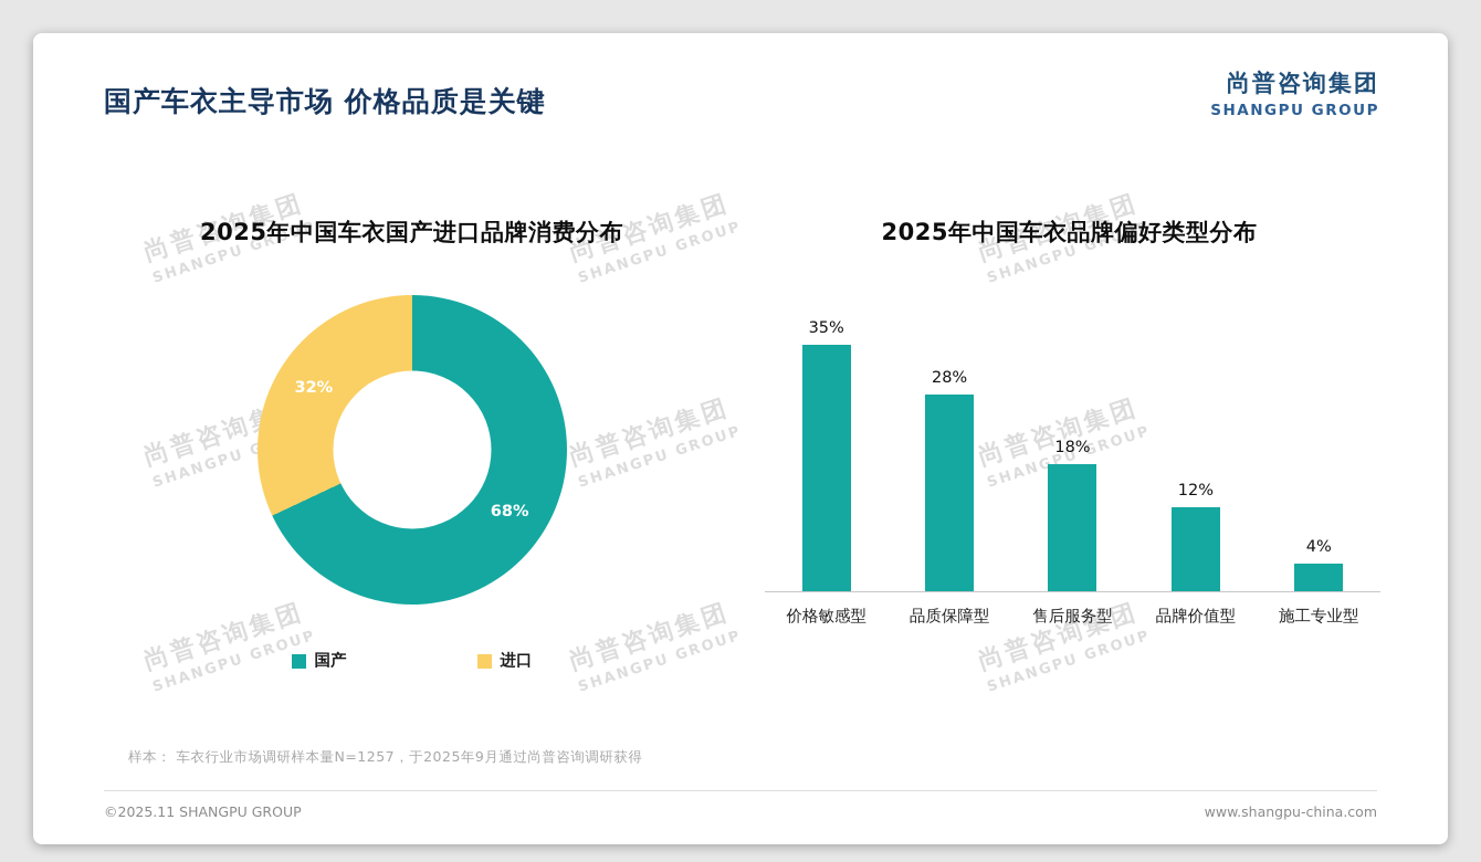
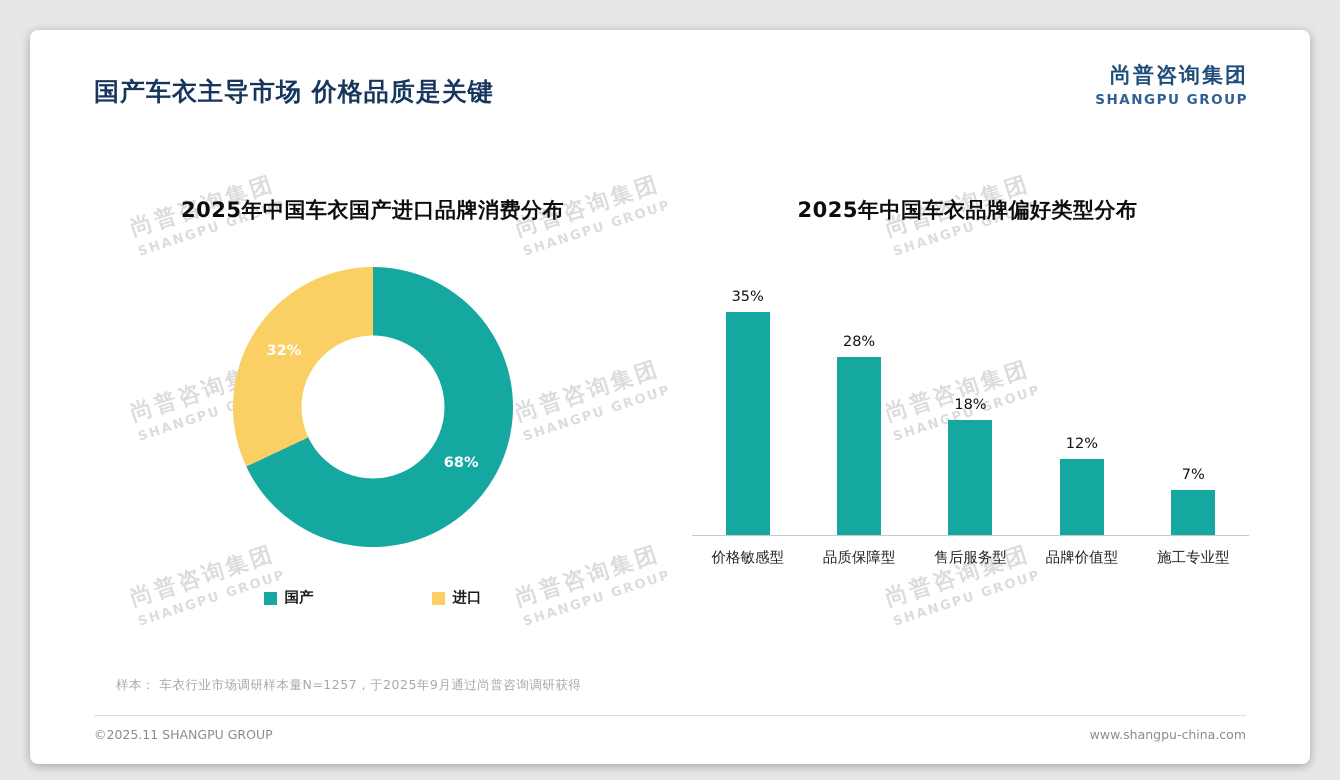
2025年中国车衣品牌偏好类型分布/施工专业型: 4% -> 7%
